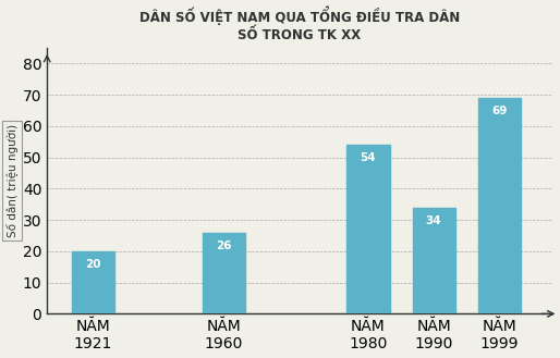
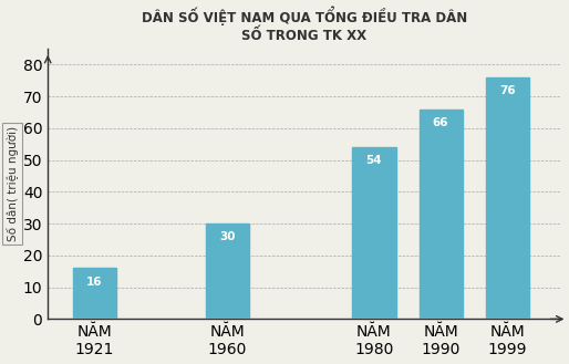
NĂM 1921: 20 -> 16
NĂM 1960: 26 -> 30
NĂM 1990: 34 -> 66
NĂM 1999: 69 -> 76
